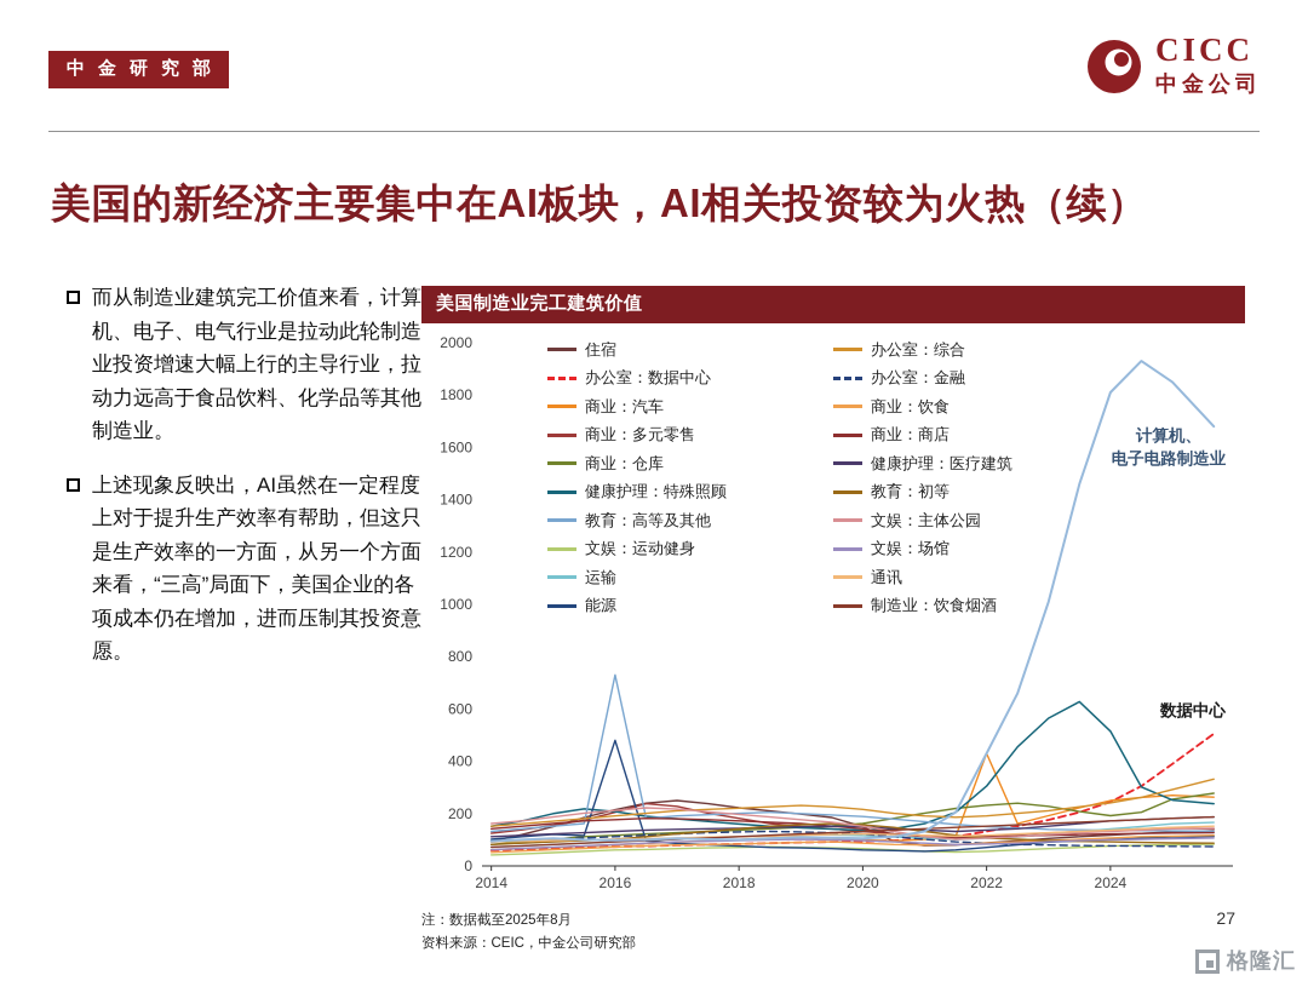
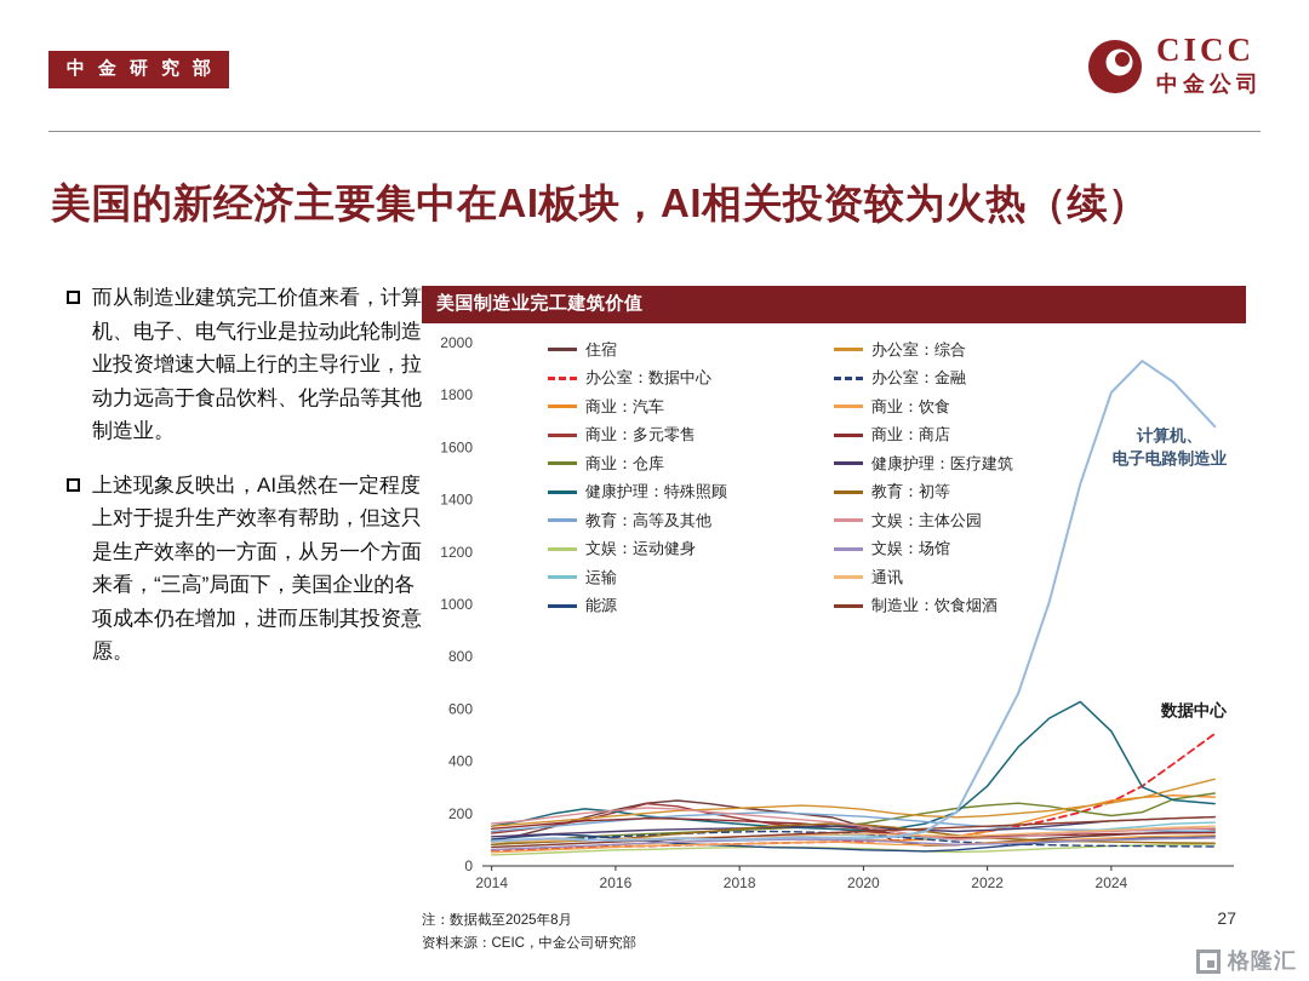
教育：高等及其他/2016: 730 -> 170
能源/2016: 480 -> 110
商业：汽车/2022: 430 -> 130
